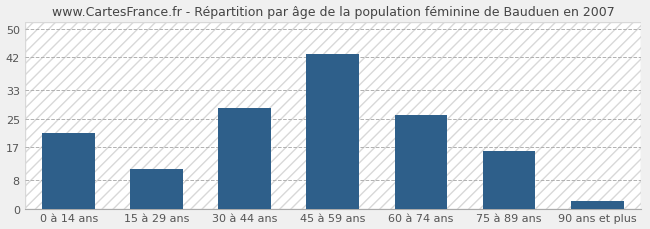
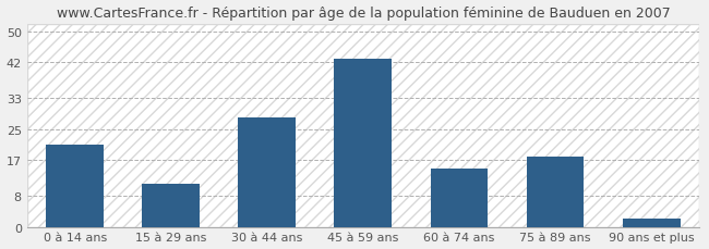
60 à 74 ans: 26 -> 15
75 à 89 ans: 16 -> 18
